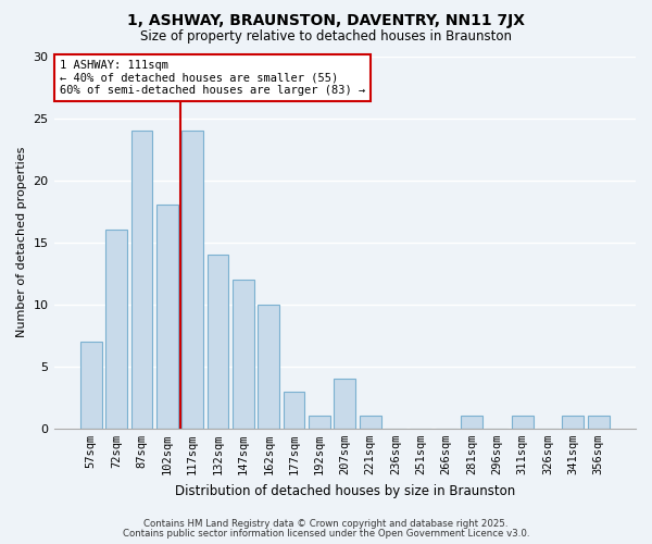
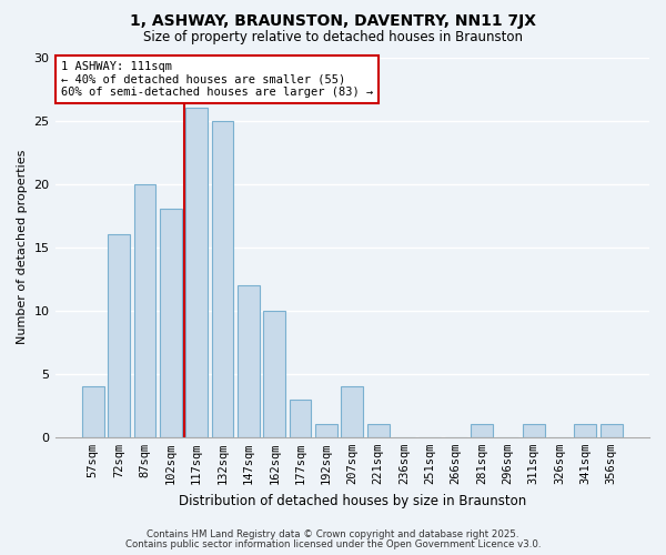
57sqm: 7 -> 4
87sqm: 24 -> 20
117sqm: 24 -> 26
132sqm: 14 -> 25
